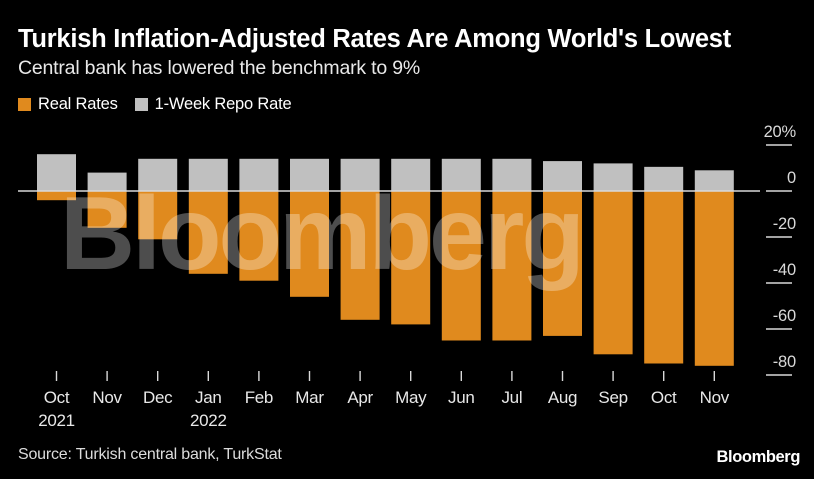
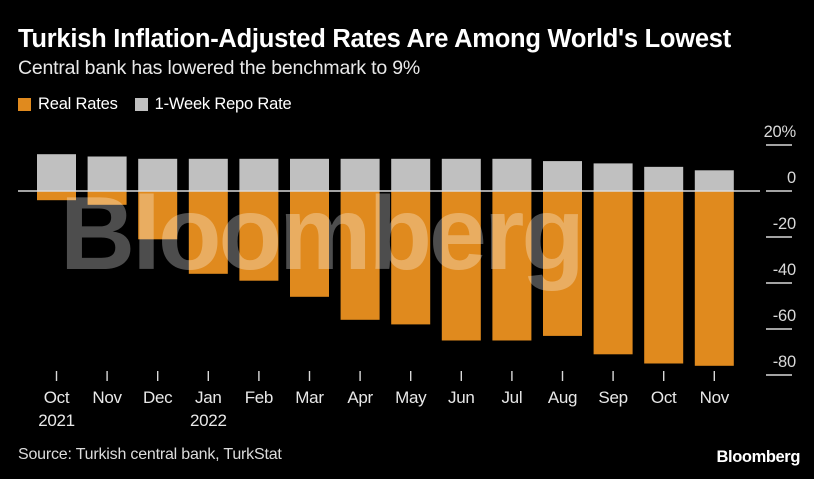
Real Rates/Nov 2021: -16% -> -6%
1-Week Repo Rate/Nov 2021: 8% -> 15%
